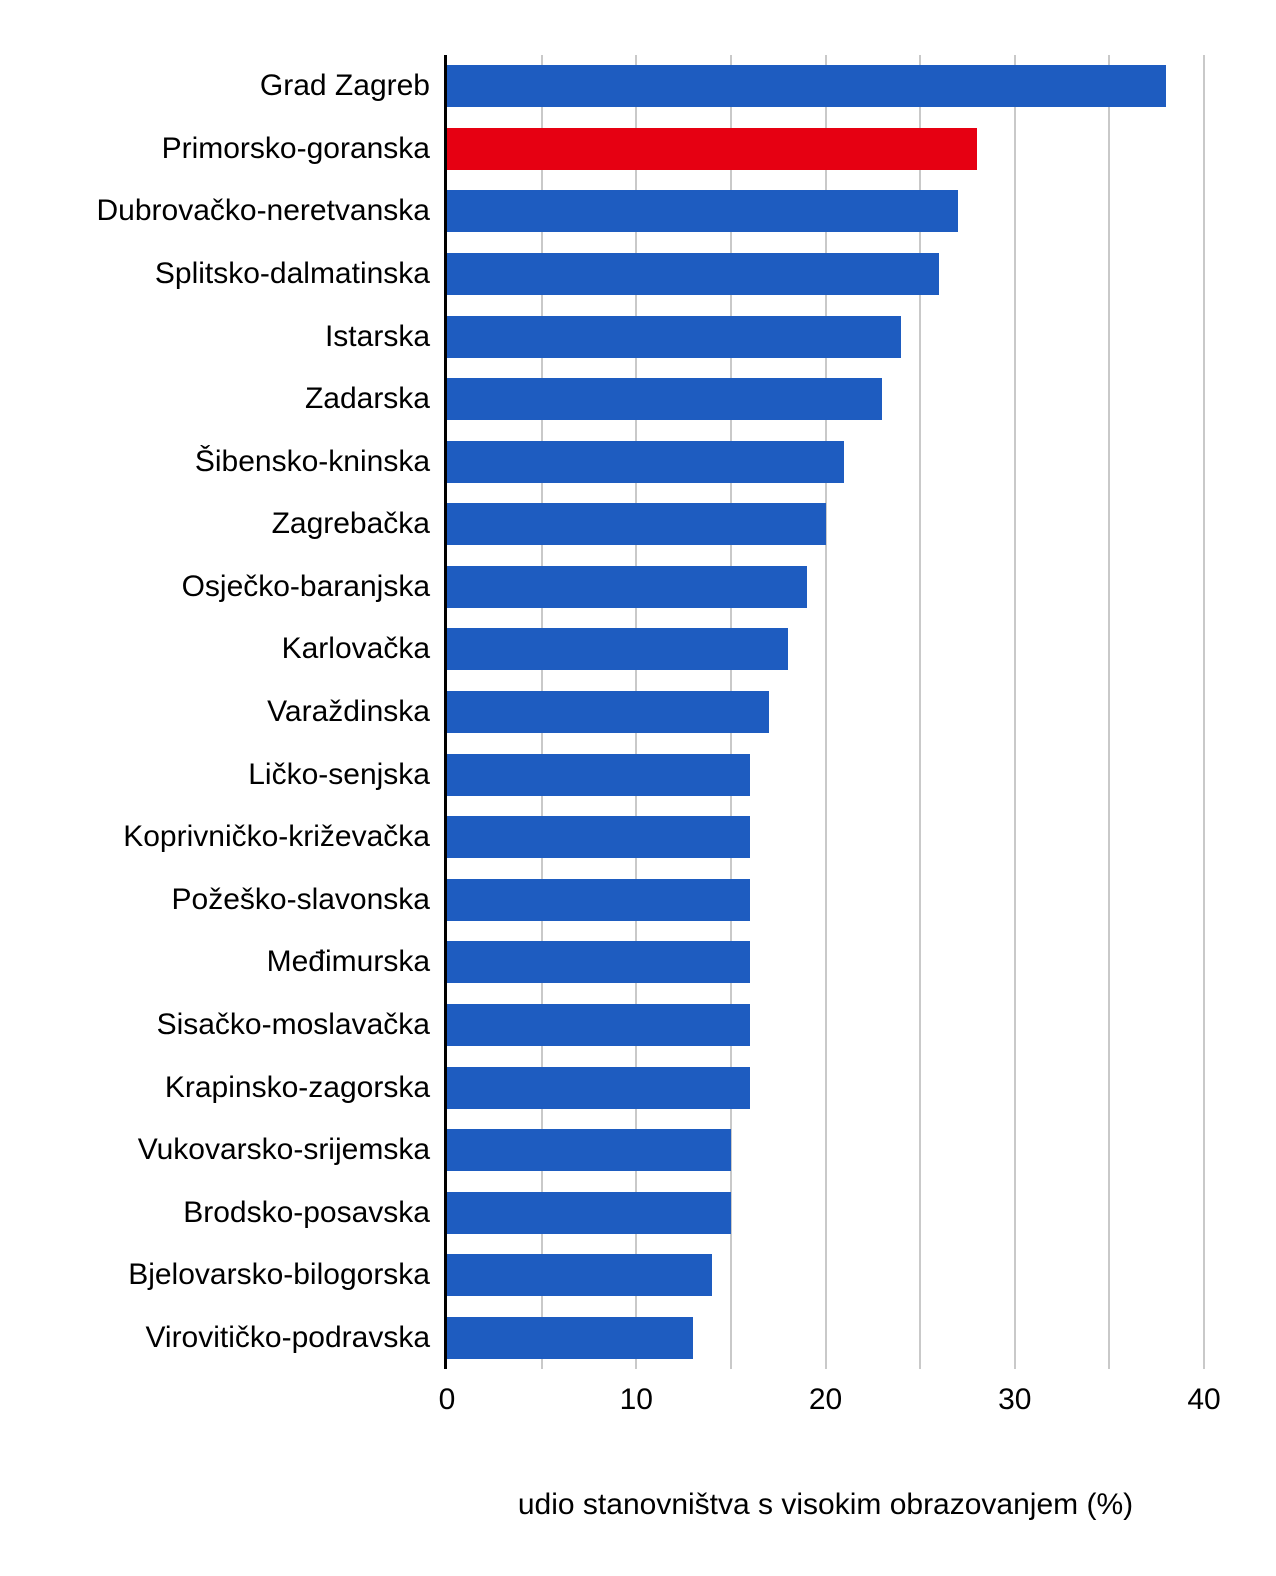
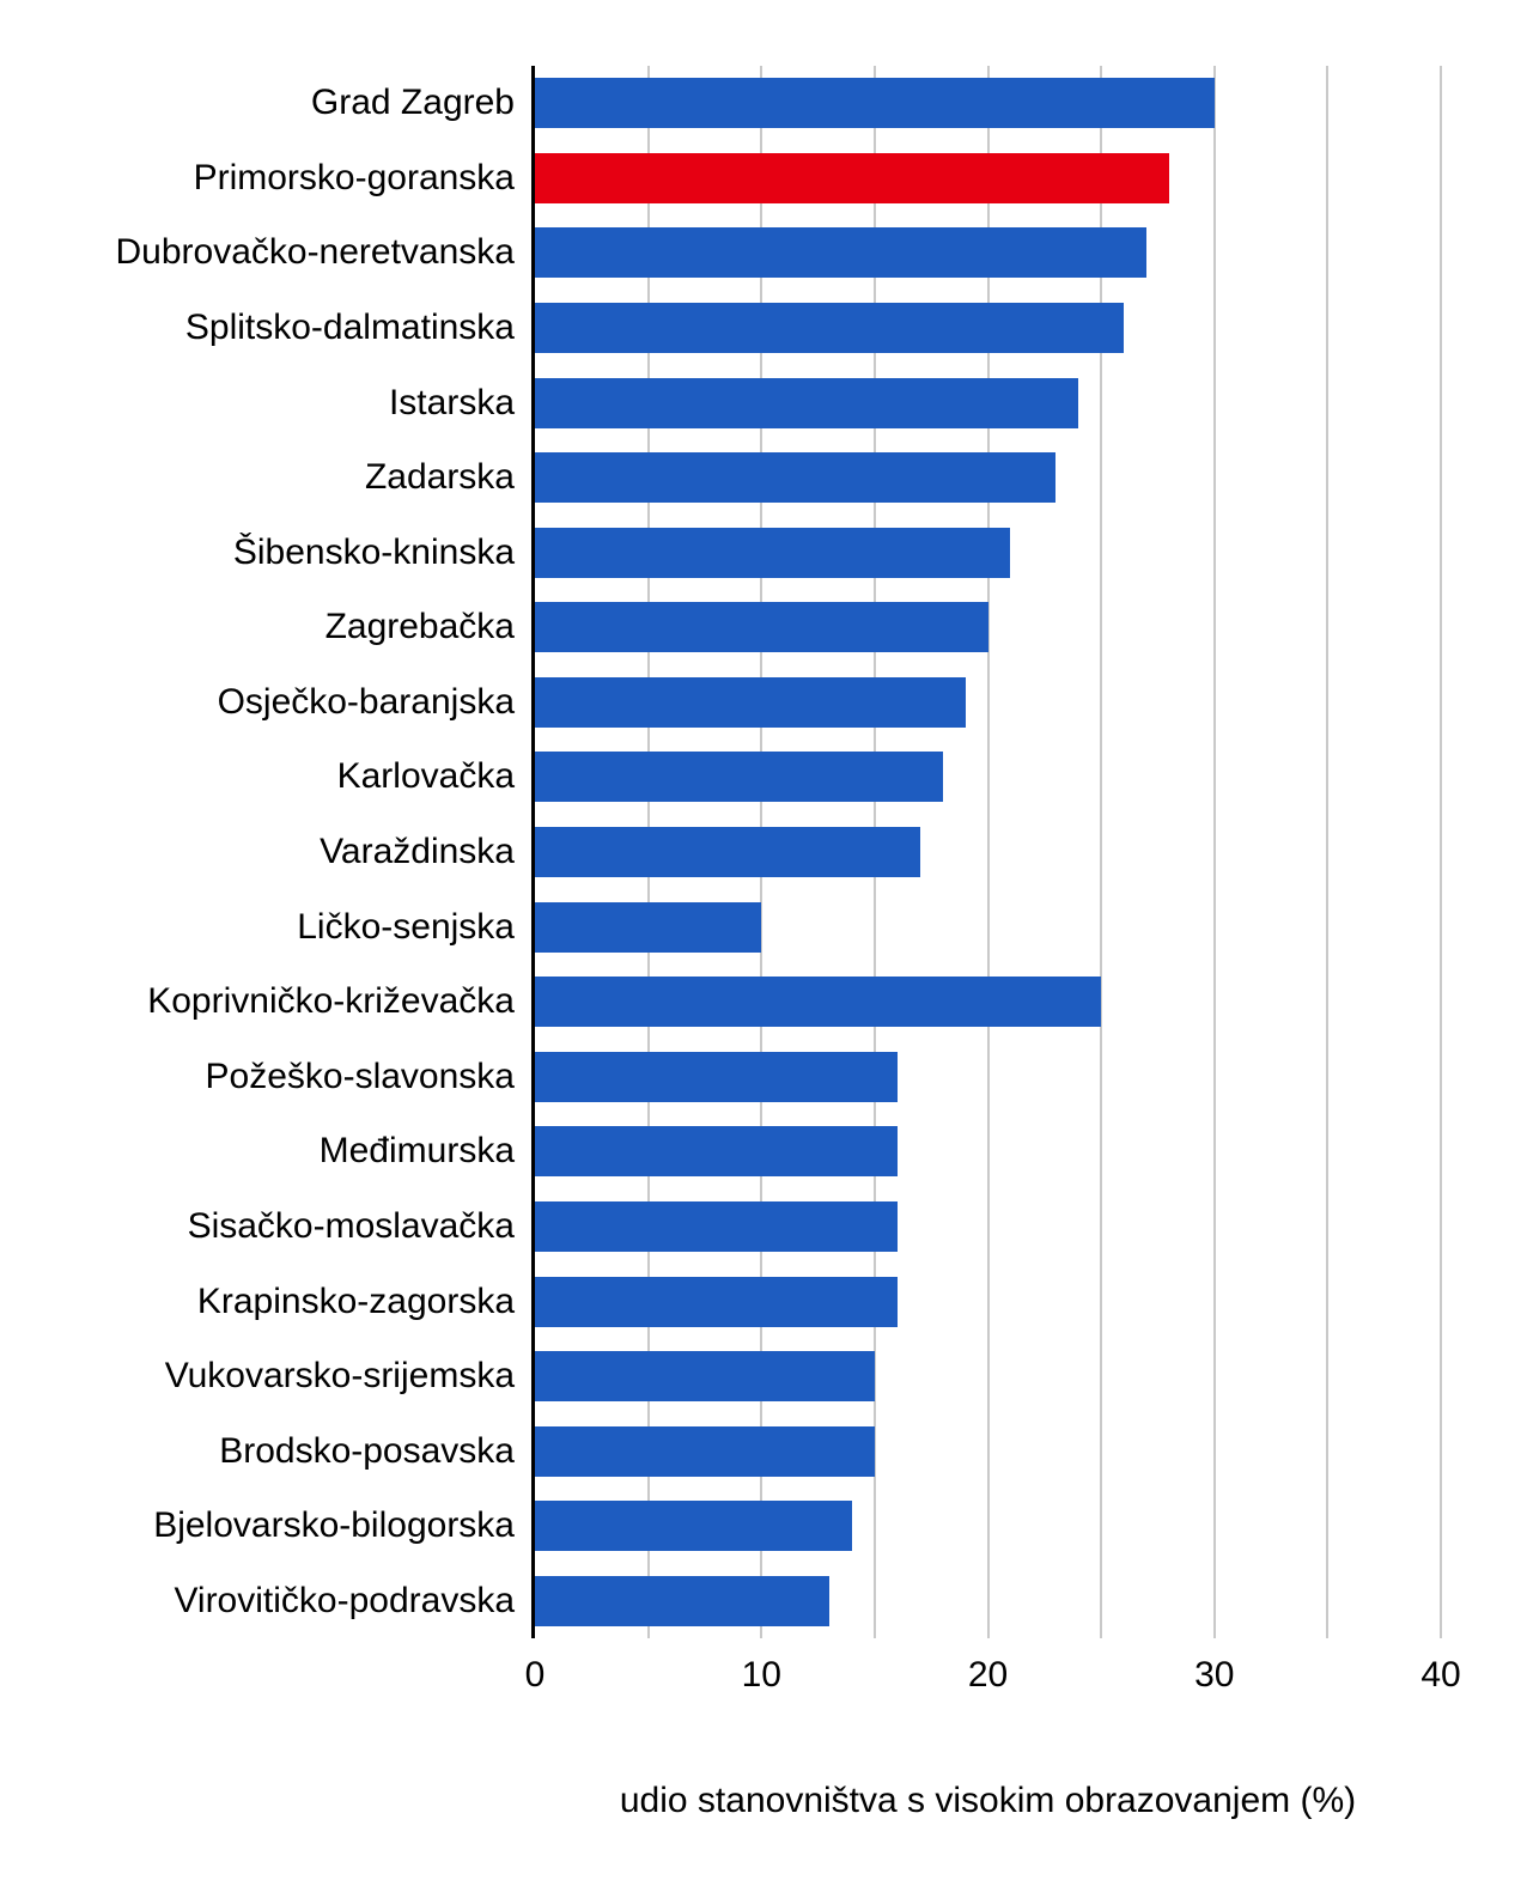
Grad Zagreb: 38 -> 30
Ličko-senjska: 16 -> 10
Koprivničko-križevačka: 16 -> 25
